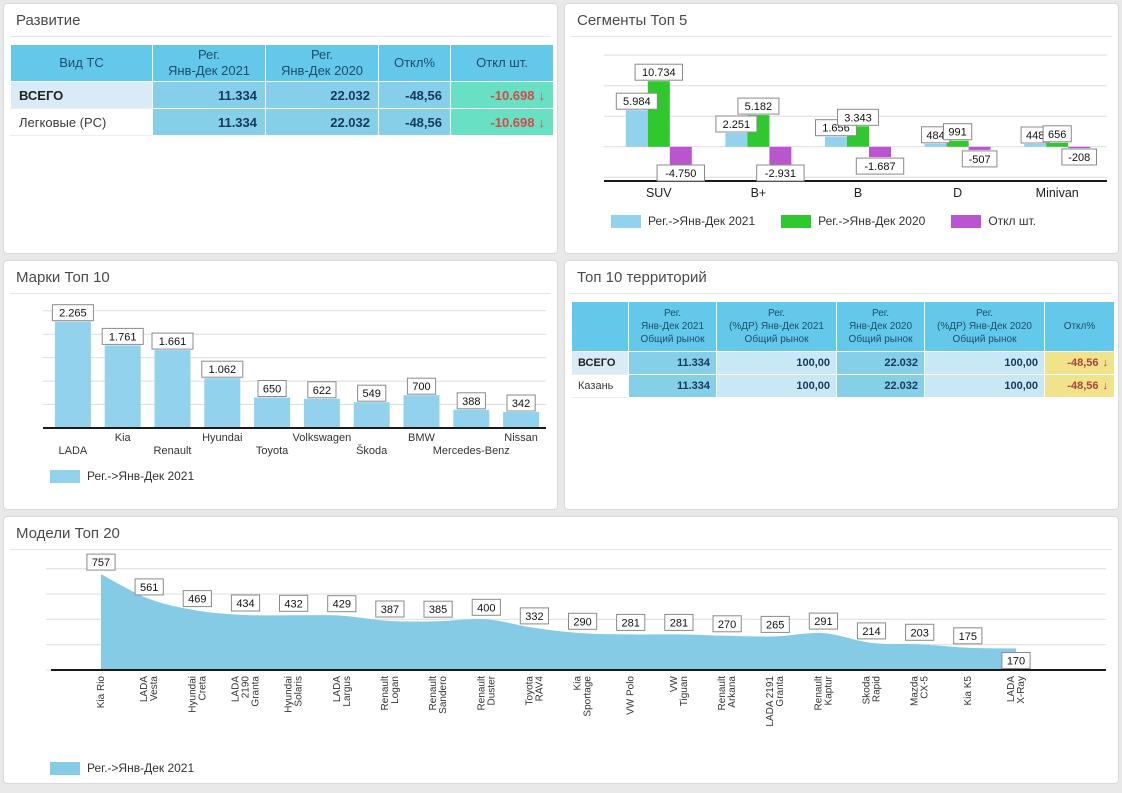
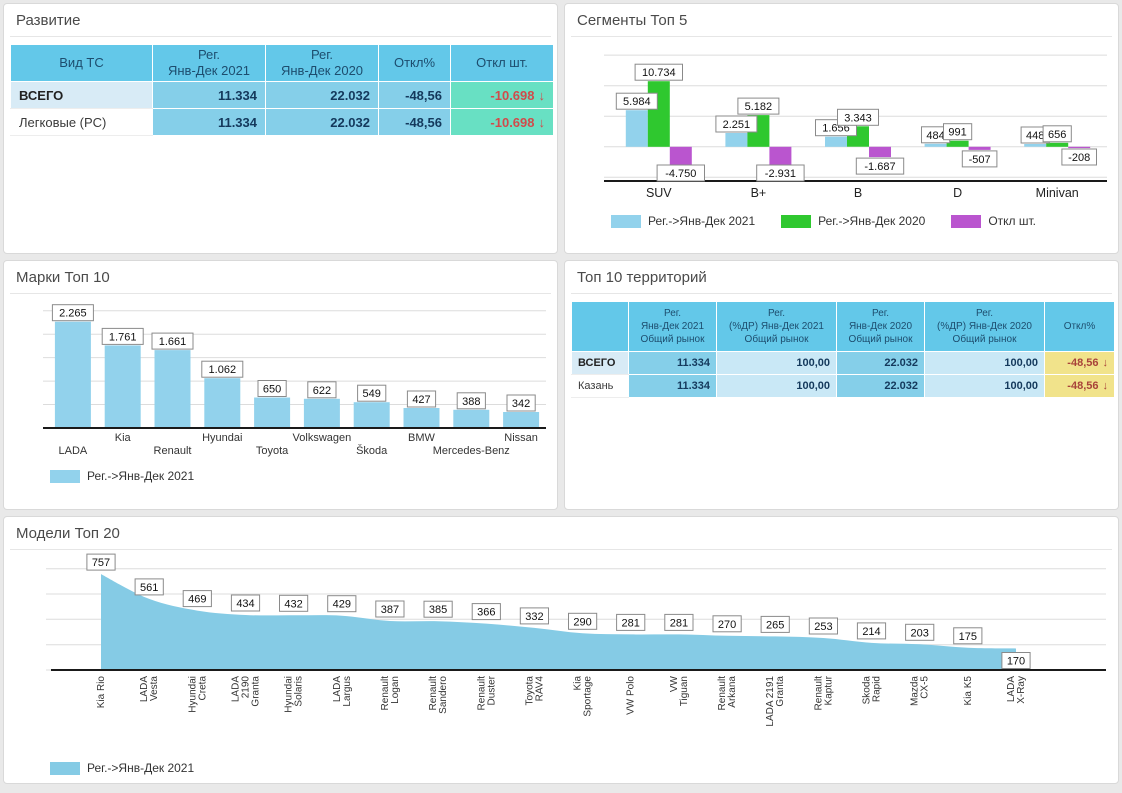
Марки Топ 10/BMW: 700 -> 427
Модели Топ 20/Renault Duster: 400 -> 366
Модели Топ 20/Renault Kaptur: 291 -> 253
